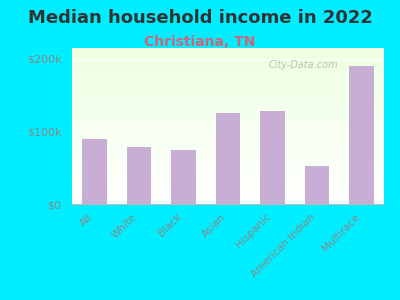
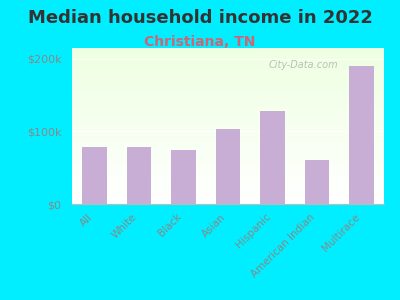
All: $90k -> $78k
Asian: $126k -> $103k
American Indian: $52k -> $60k
